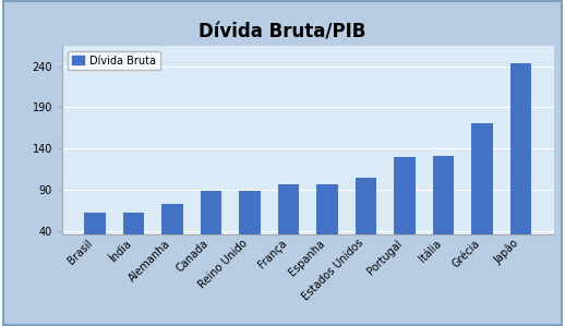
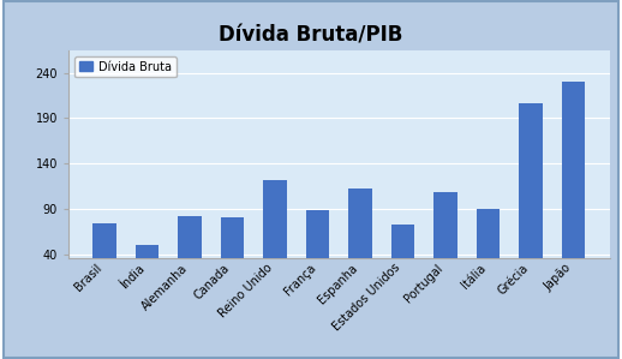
Brasil: 62 -> 74
Índia: 62 -> 50
Alemanha: 72 -> 82
Canada: 88 -> 80
Reino Unido: 89 -> 122
França: 96 -> 88
Espanha: 96 -> 112
Estados Unidos: 105 -> 72
Portugal: 130 -> 108
Itália: 131 -> 90
Grécia: 171 -> 206
Japão: 243 -> 230
